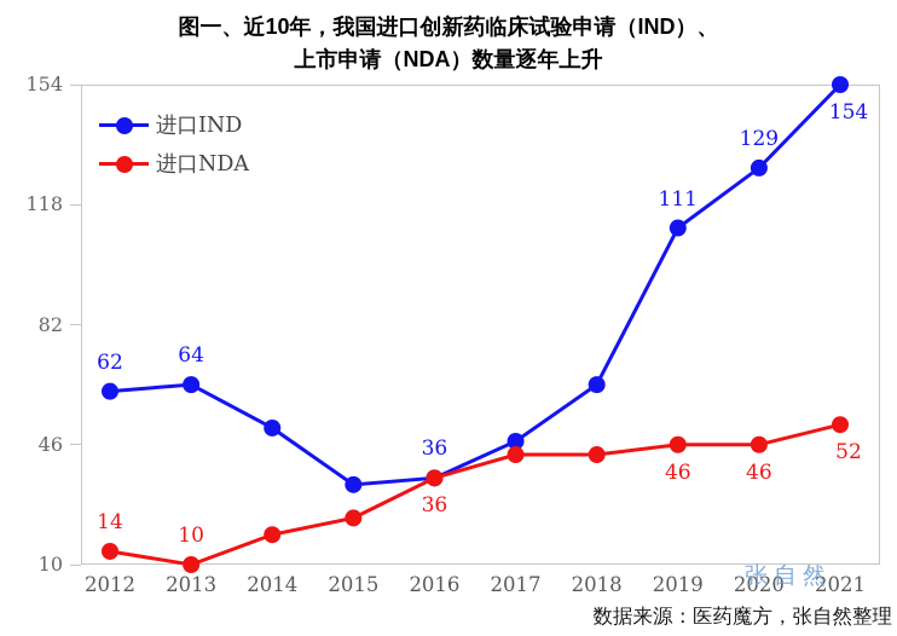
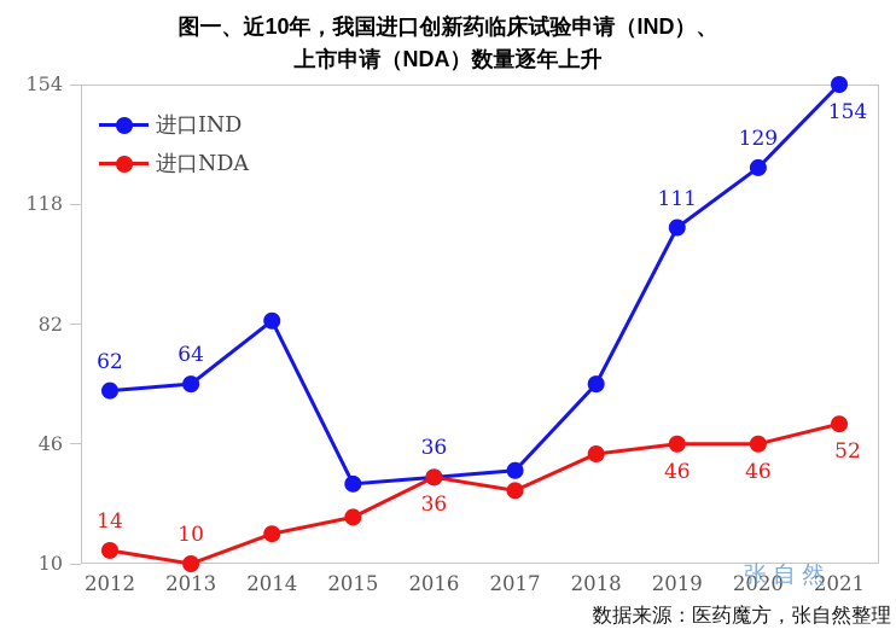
进口IND/2014: 51 -> 83
进口IND/2017: 47 -> 38
进口NDA/2017: 43 -> 32
